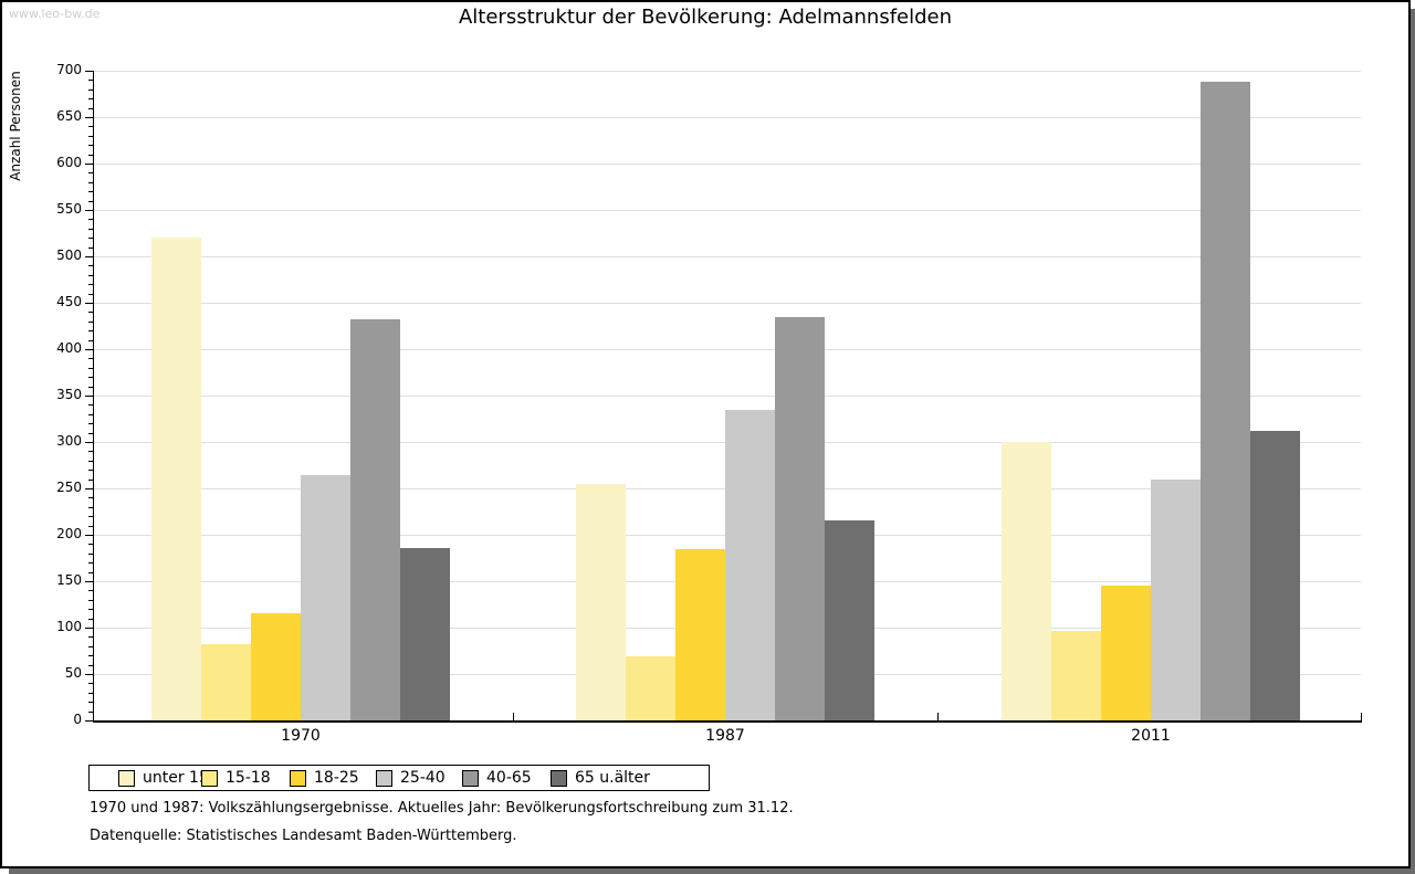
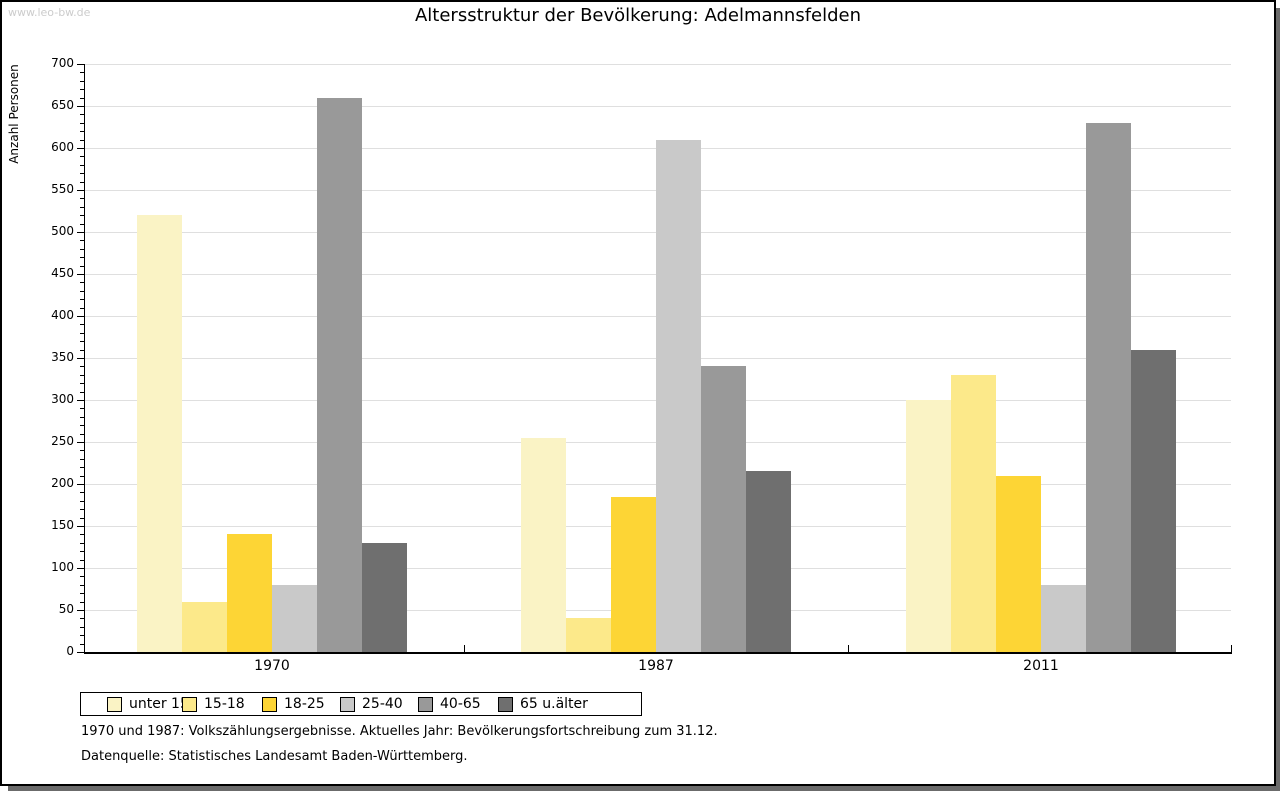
15-18/1970: 80 -> 60
18-25/1970: 120 -> 140
25-40/1970: 260 -> 80
40-65/1970: 430 -> 660
65 u.älter/1970: 190 -> 130
15-18/1987: 70 -> 40
25-40/1987: 340 -> 610
40-65/1987: 440 -> 340
15-18/2011: 100 -> 330
18-25/2011: 140 -> 210
25-40/2011: 260 -> 80
40-65/2011: 690 -> 630
65 u.älter/2011: 310 -> 360
